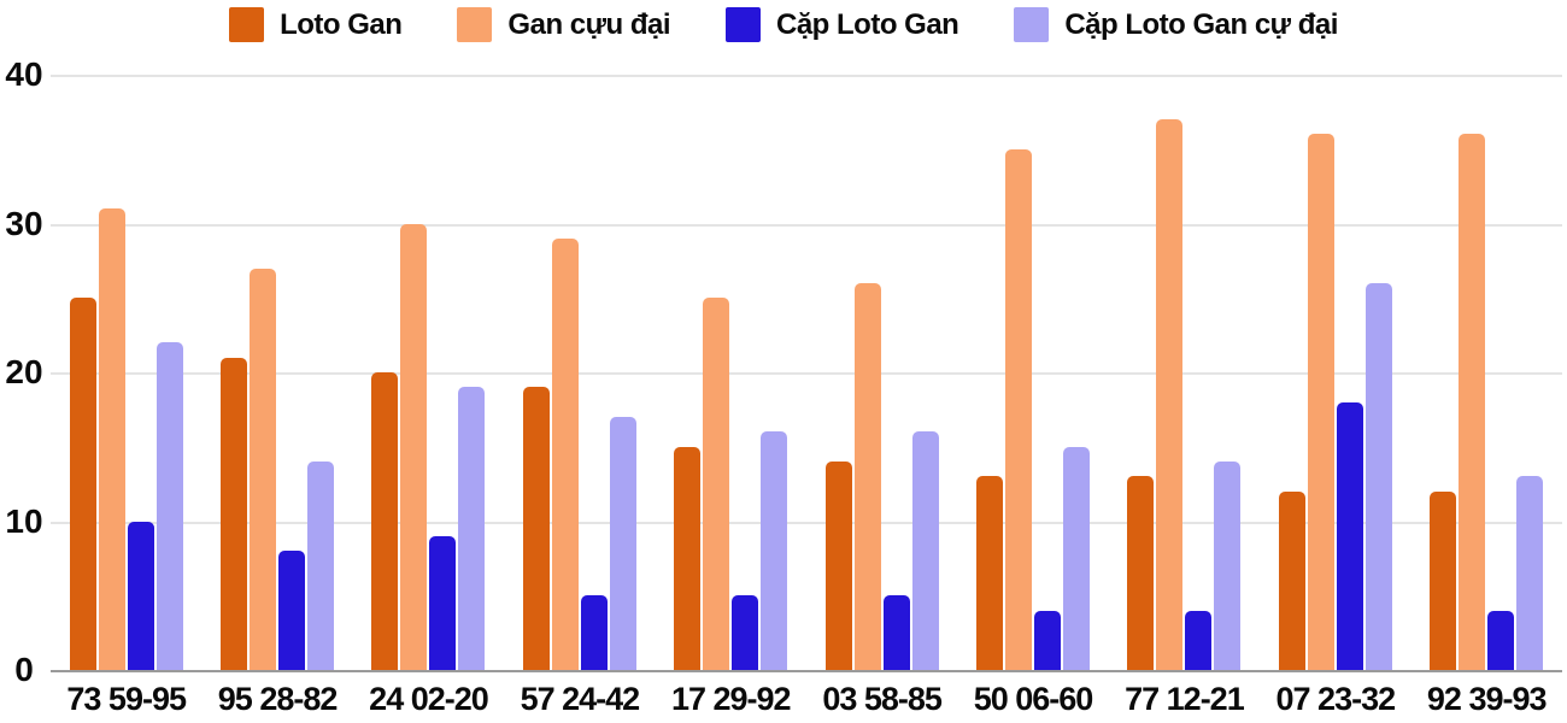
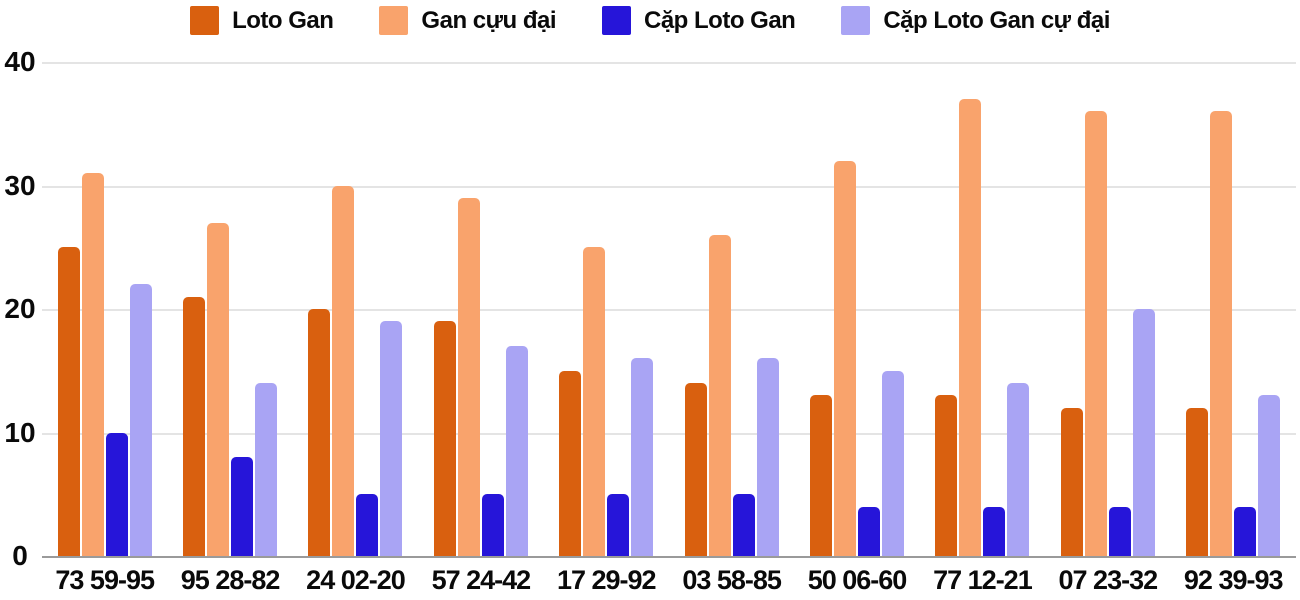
Cặp Loto Gan/24 02-20: 9 -> 5
Gan cựu đại/50 06-60: 35 -> 32
Cặp Loto Gan/07 23-32: 18 -> 4
Cặp Loto Gan cự đại/07 23-32: 26 -> 20
